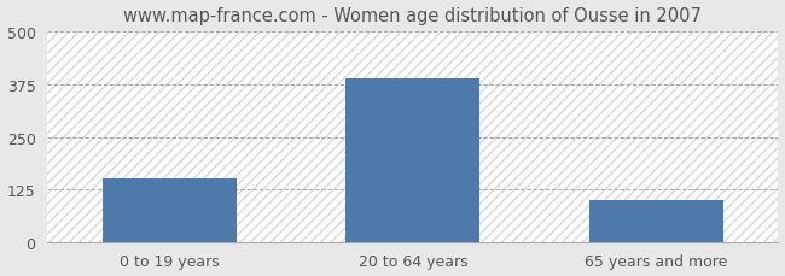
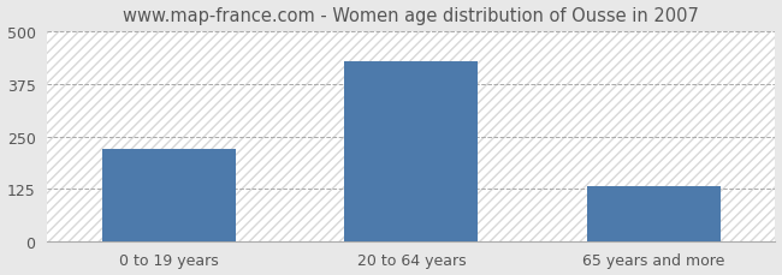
0 to 19 years: 150 -> 220
20 to 64 years: 390 -> 430
65 years and more: 100 -> 130
